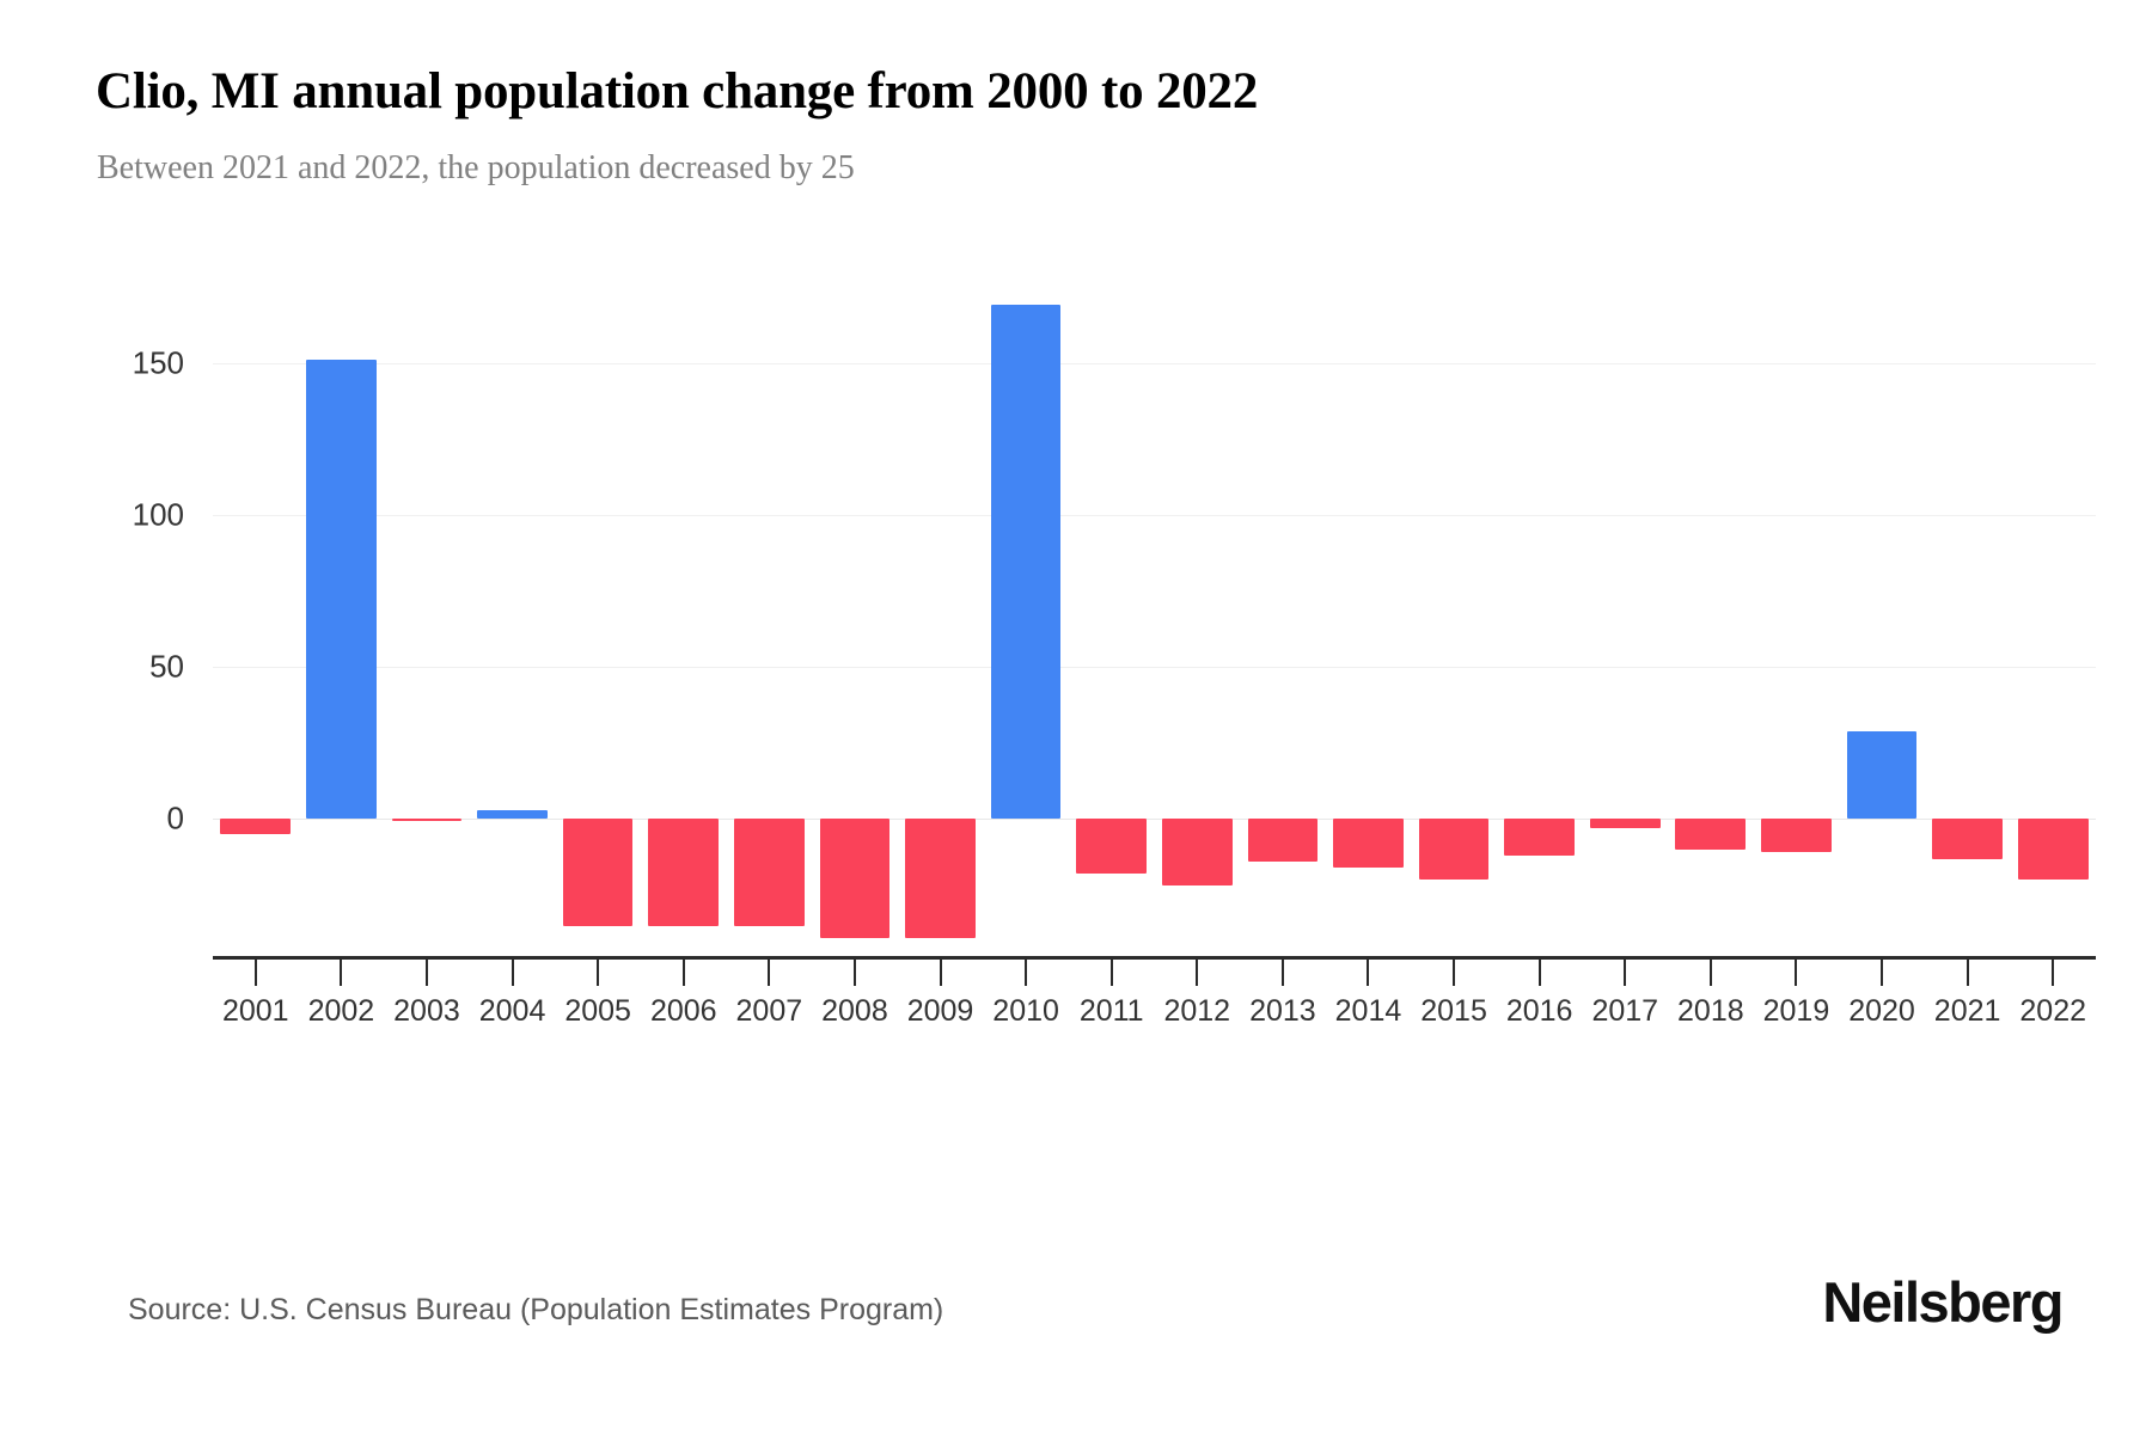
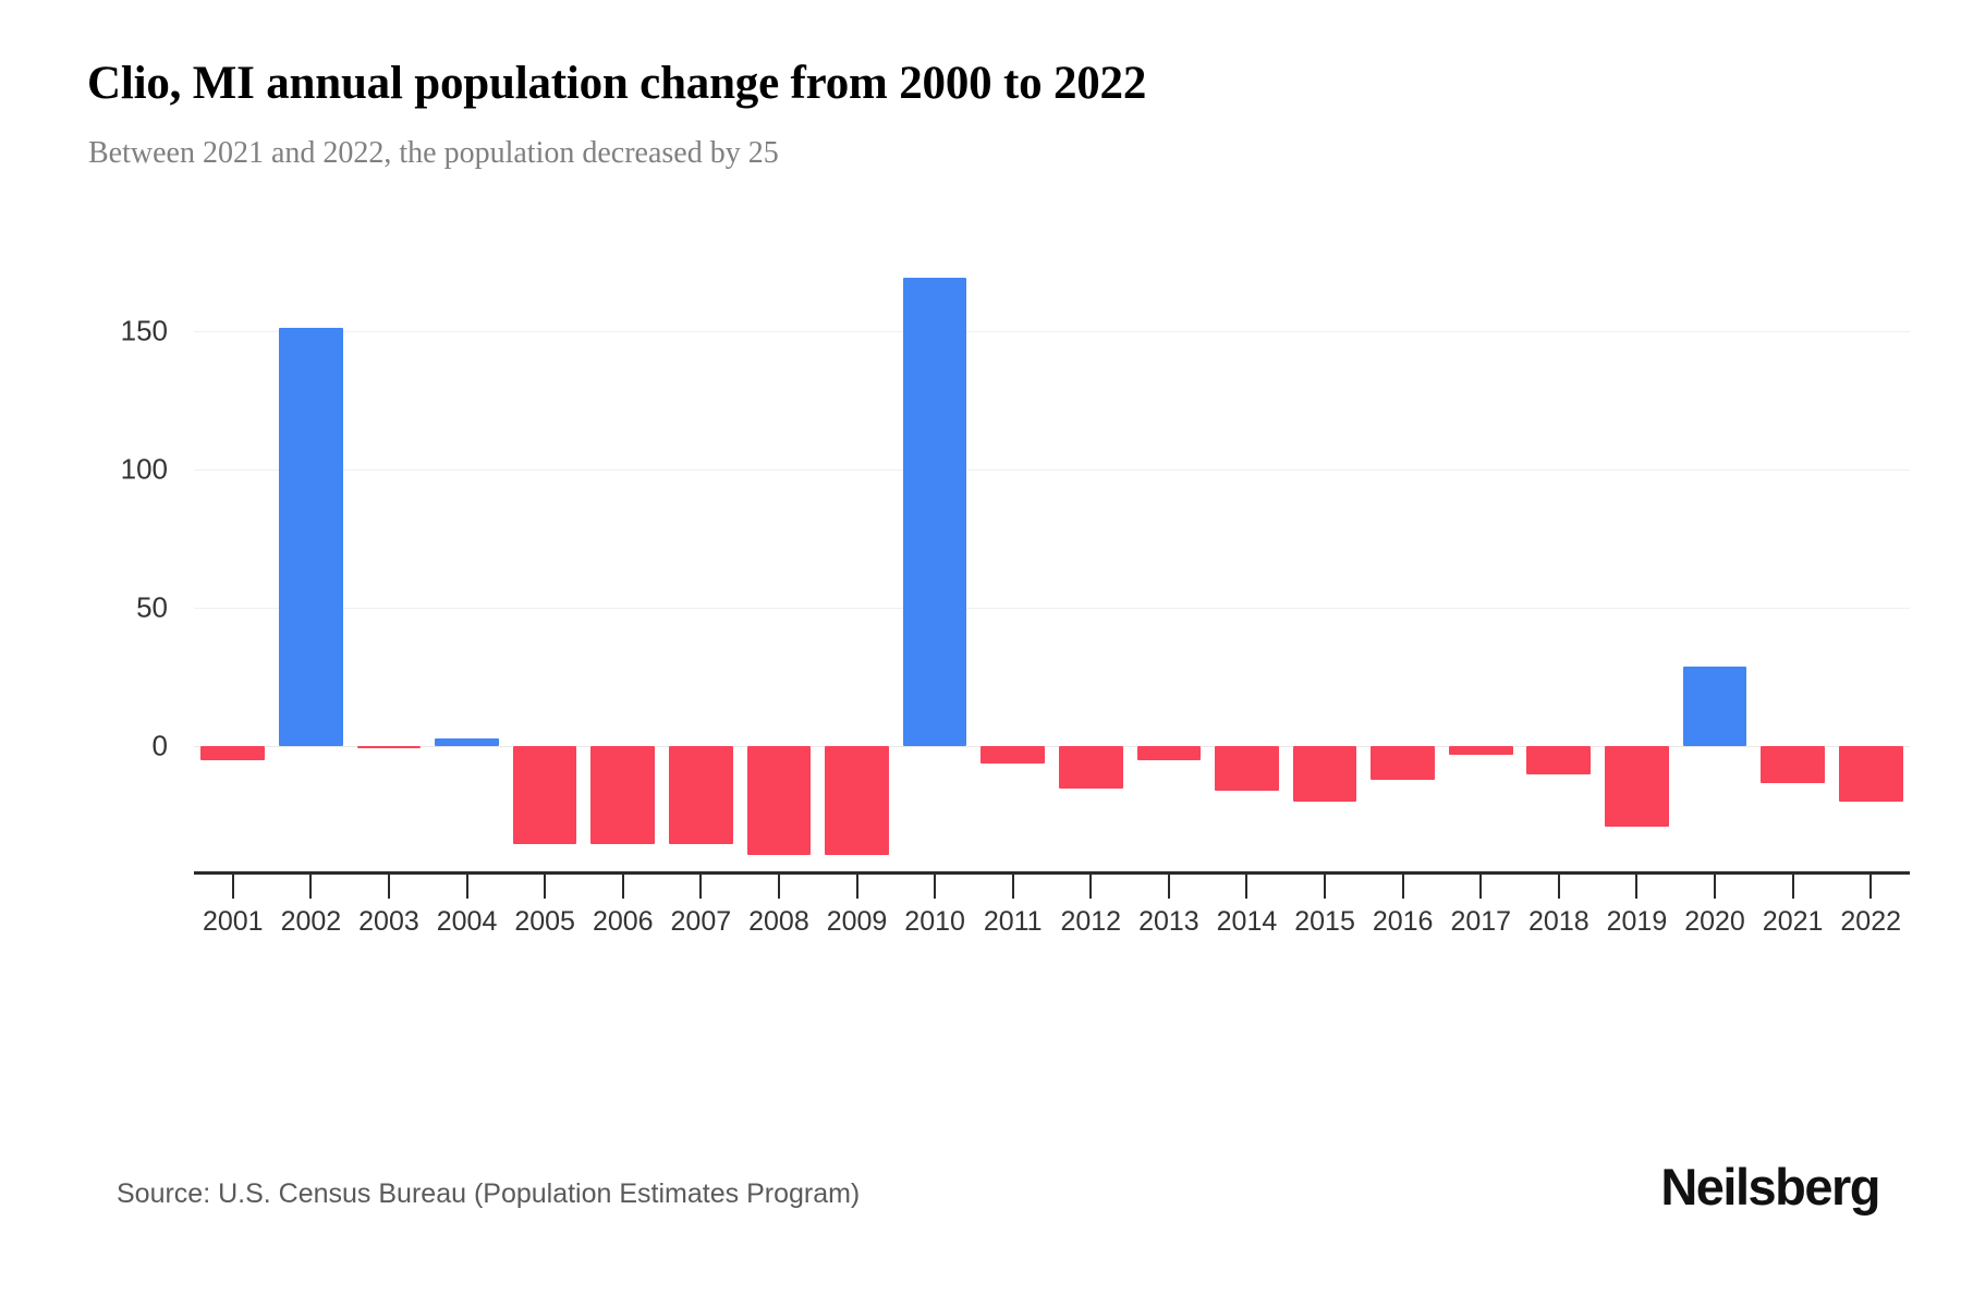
2011: -18 -> -6
2012: -22 -> -15
2013: -14 -> -5
2019: -11 -> -29
